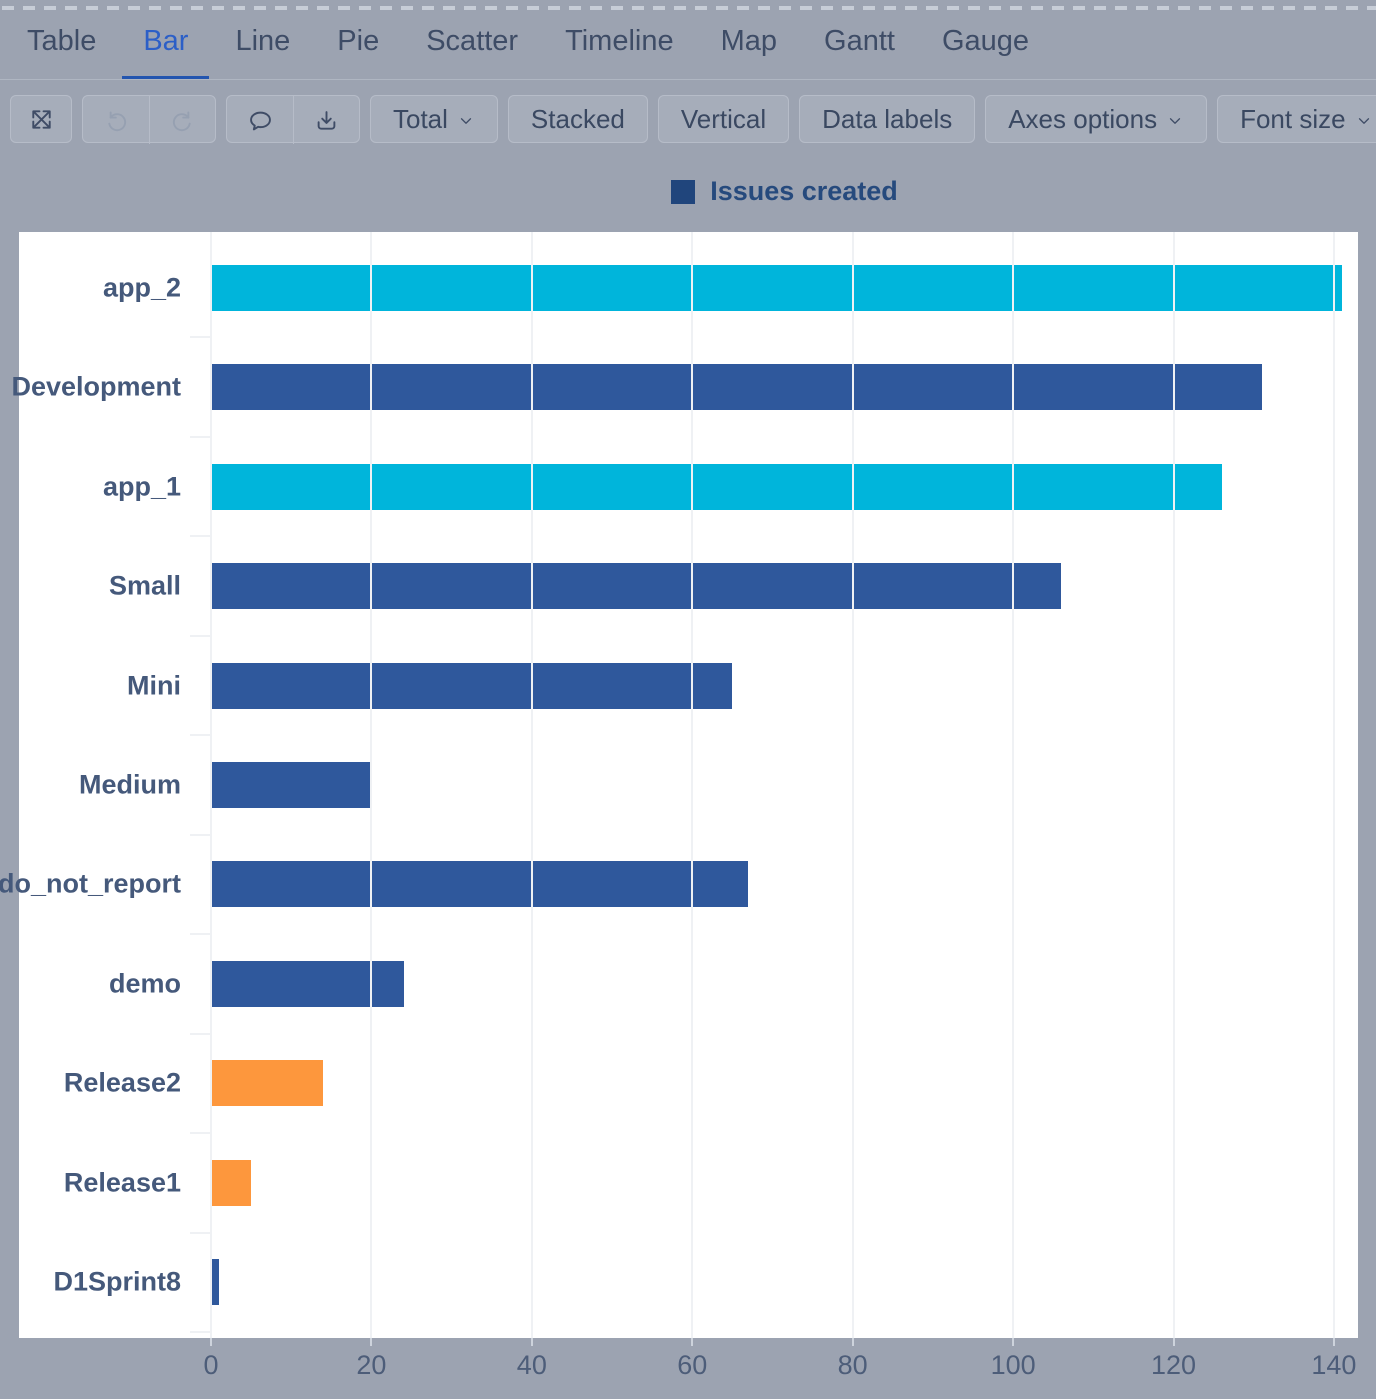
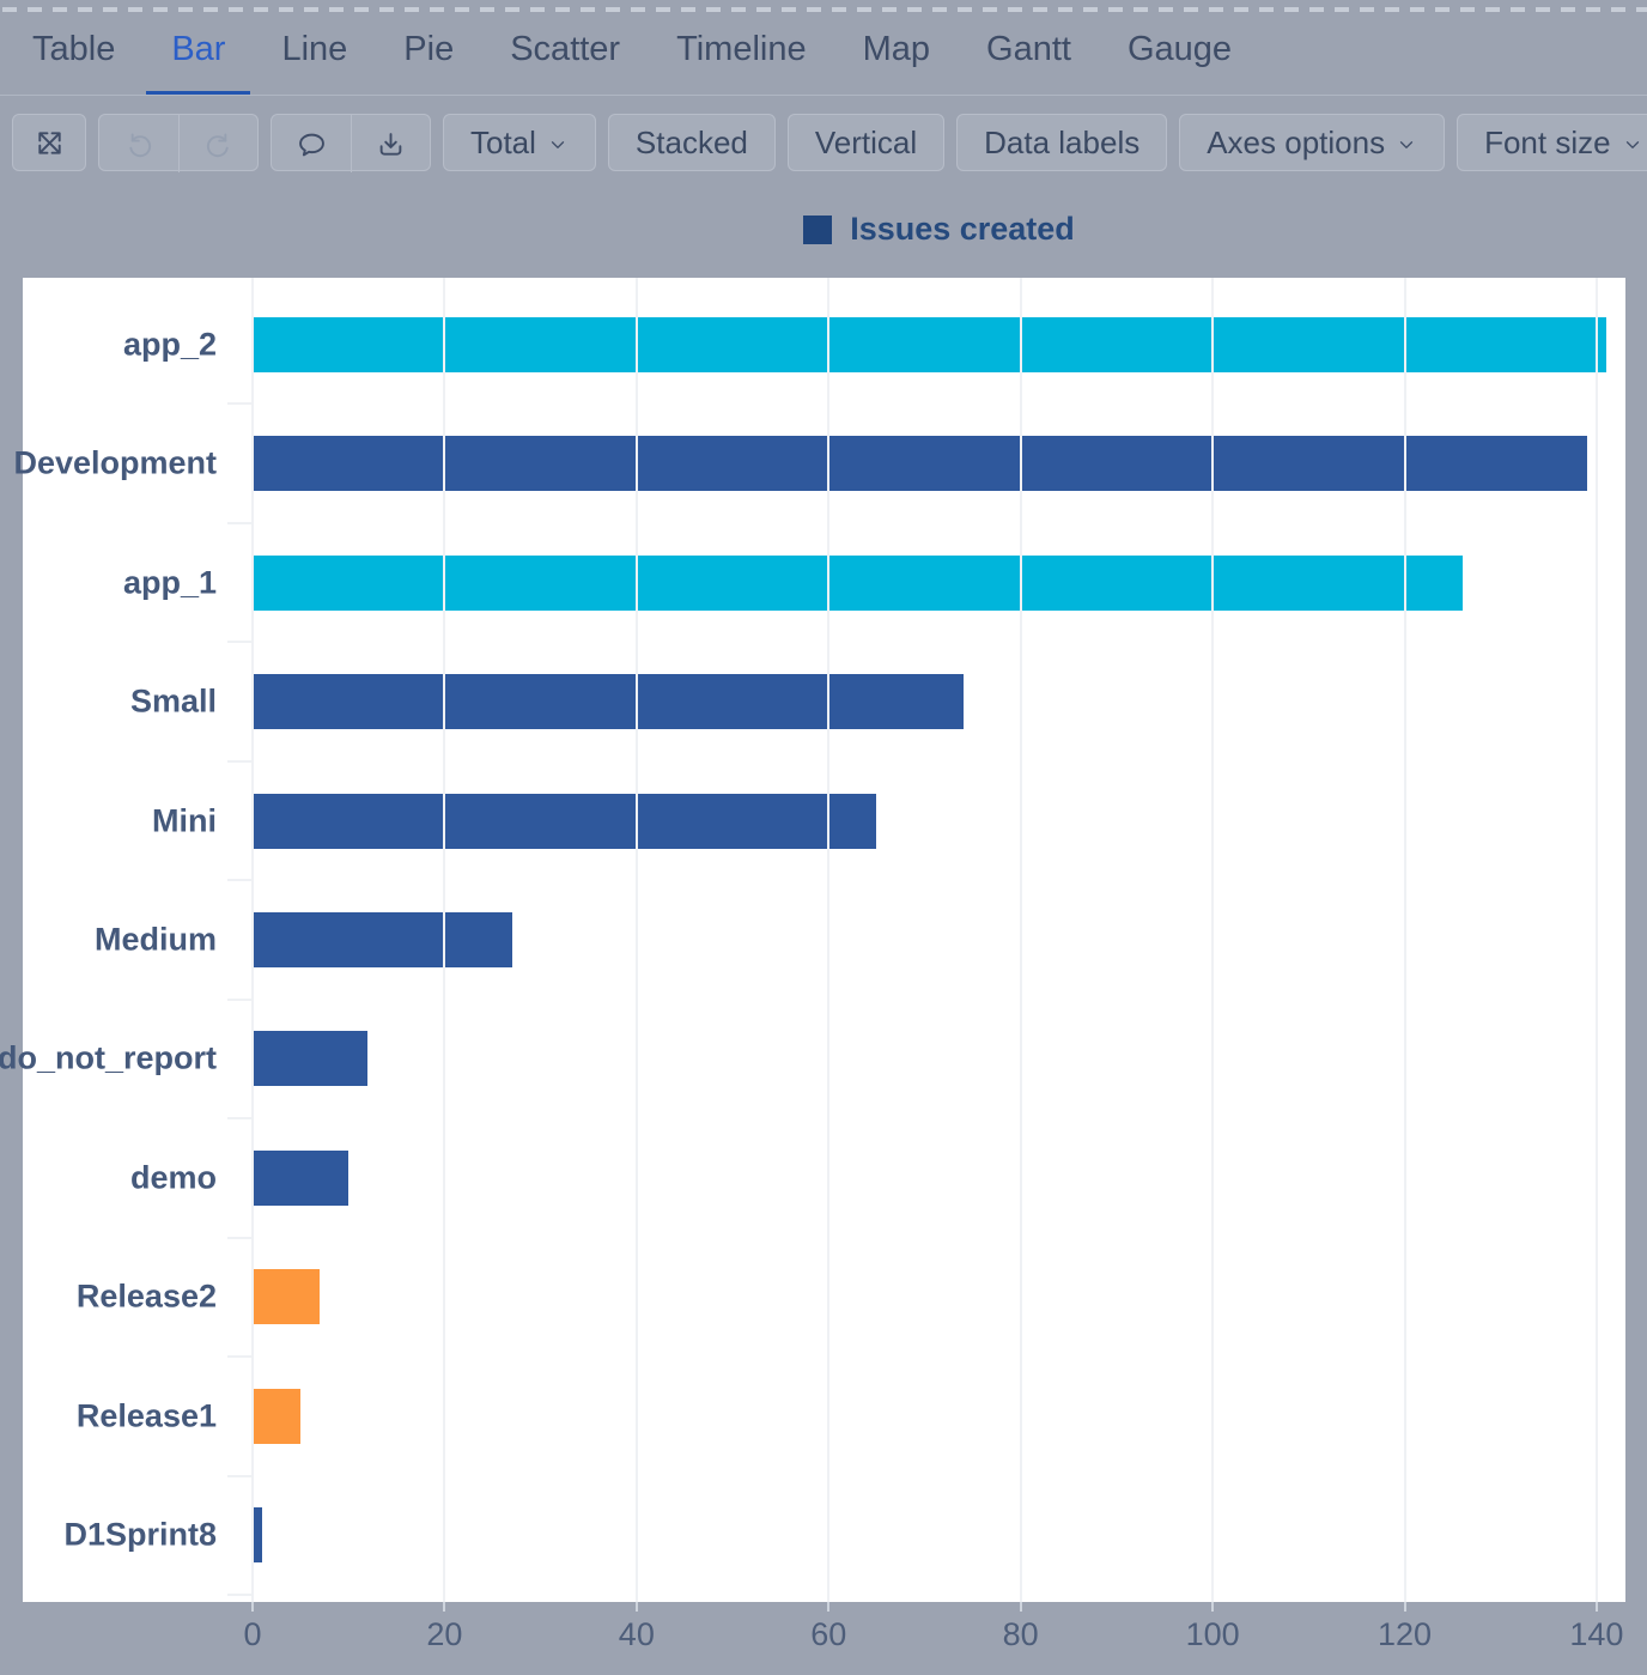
Development: 131 -> 139
Small: 106 -> 74
Medium: 20 -> 27
do_not_report: 67 -> 12
demo: 24 -> 10
Release2: 14 -> 7
